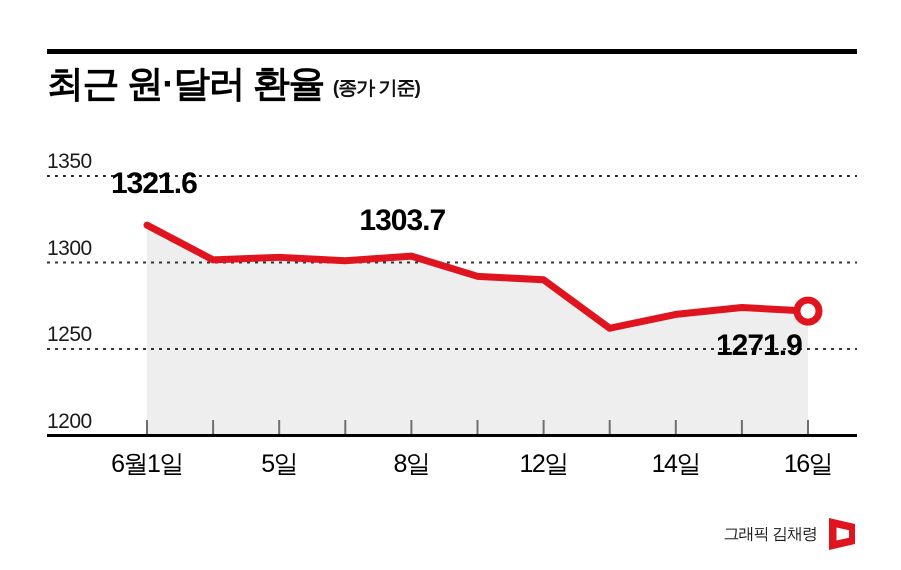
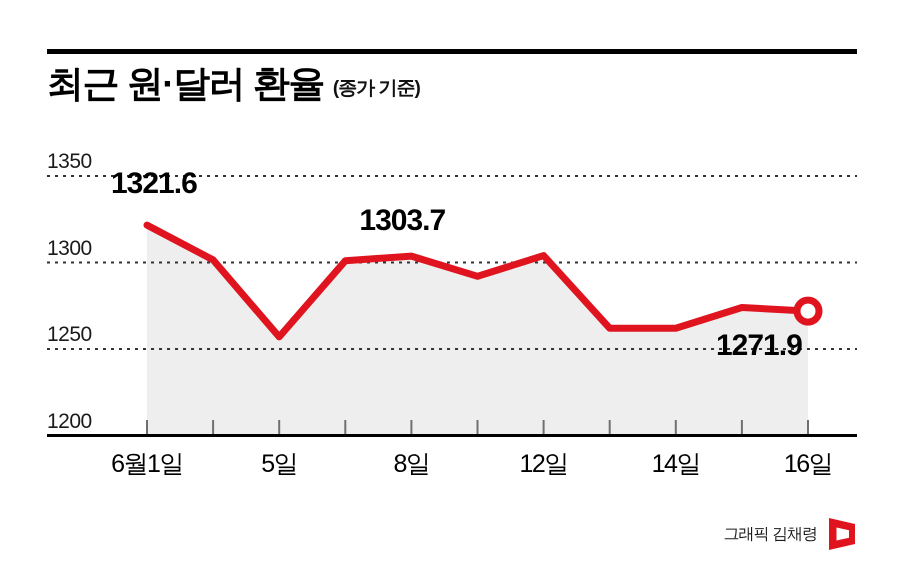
5일: 1303 -> 1257
12일: 1290 -> 1304
14일: 1270 -> 1262
